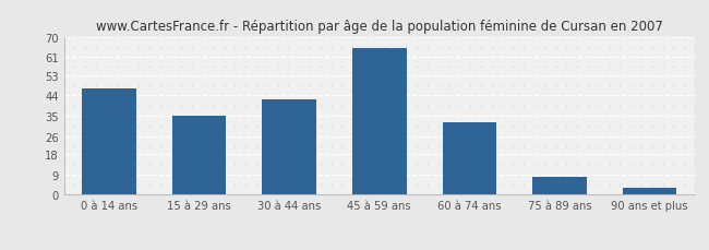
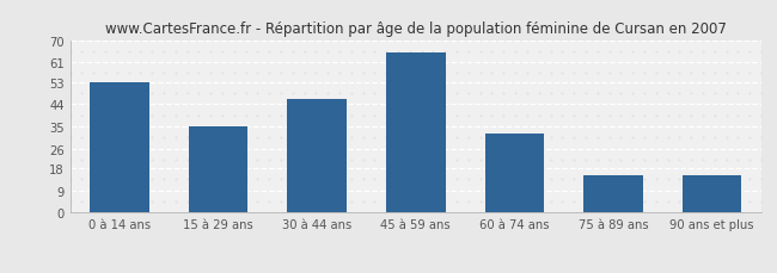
0 à 14 ans: 47 -> 53
30 à 44 ans: 42 -> 46
75 à 89 ans: 8 -> 15
90 ans et plus: 3 -> 15
